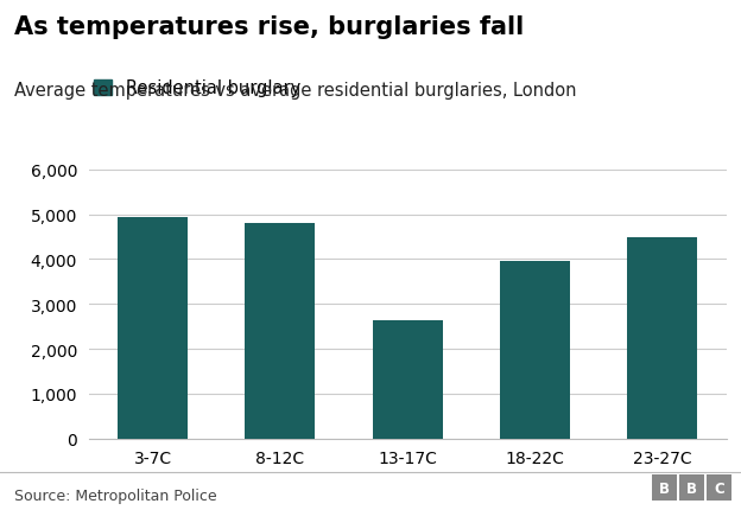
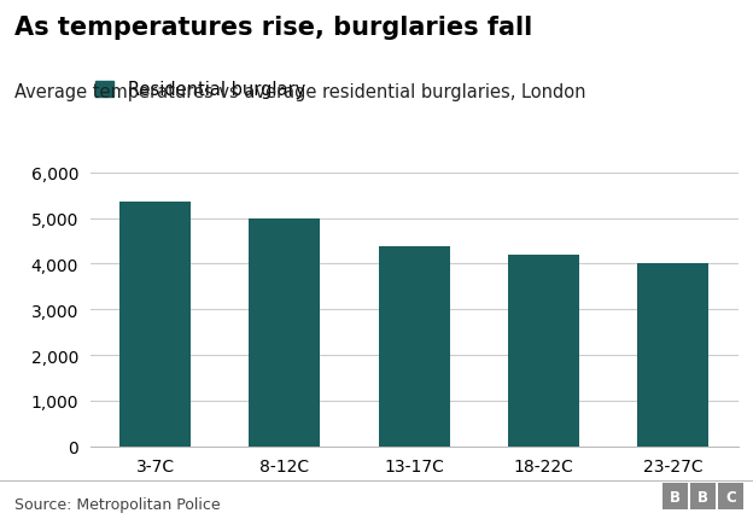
3-7C: 4,950 -> 5,350
8-12C: 4,800 -> 5,000
13-17C: 2,650 -> 4,380
18-22C: 3,950 -> 4,200
23-27C: 4,500 -> 4,010
